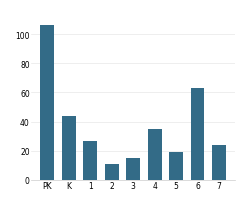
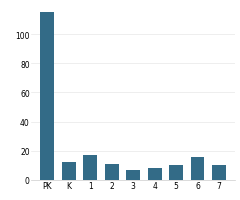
PK: 106 -> 115
K: 44 -> 12
1: 27 -> 17
3: 15 -> 7
4: 35 -> 8
5: 19 -> 10
6: 63 -> 16
7: 24 -> 10
